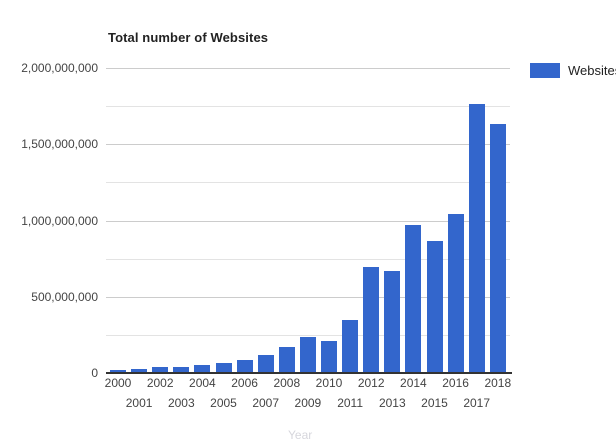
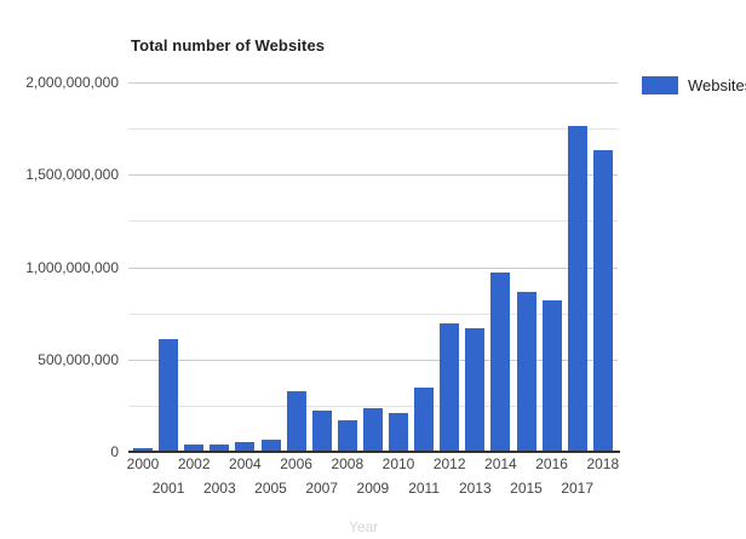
2001: 30000000 -> 610000000
2006: 80000000 -> 330000000
2007: 120000000 -> 220000000
2016: 1040000000 -> 820000000
